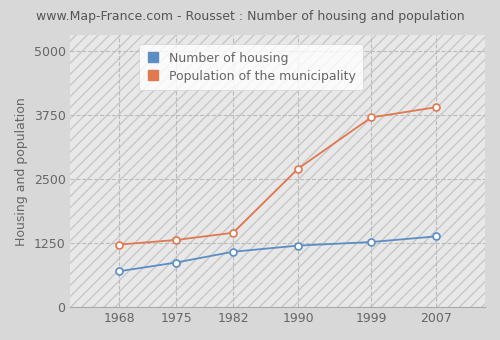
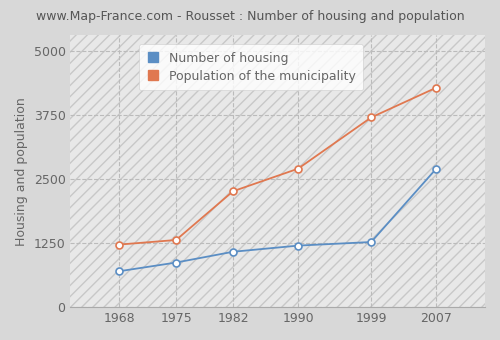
Population of the municipality/1982: 1450 -> 2260
Number of housing/2007: 1380 -> 2700
Population of the municipality/2007: 3900 -> 4280
